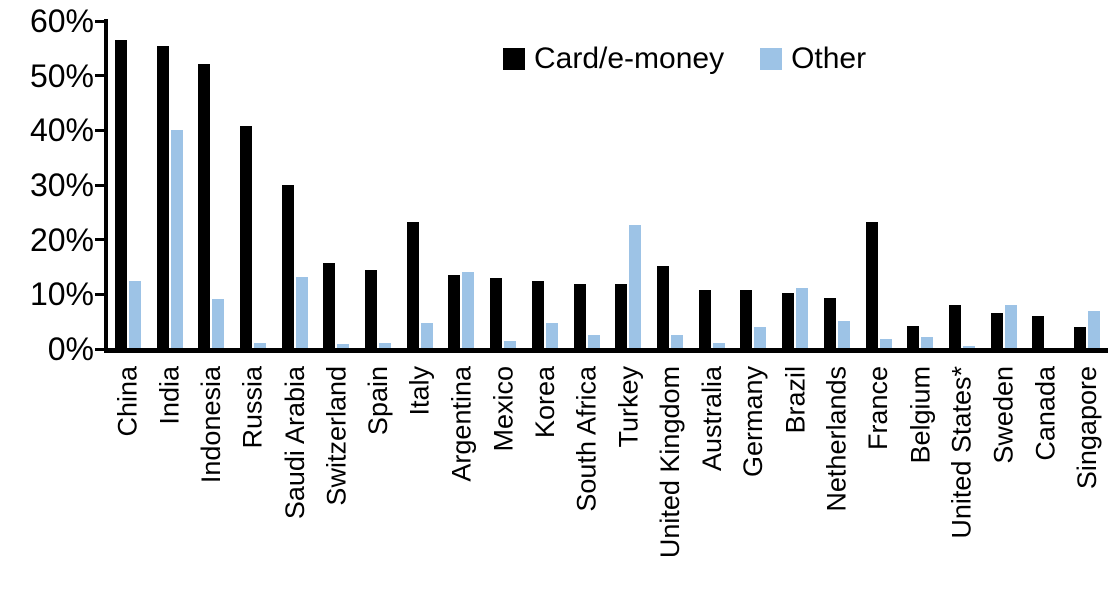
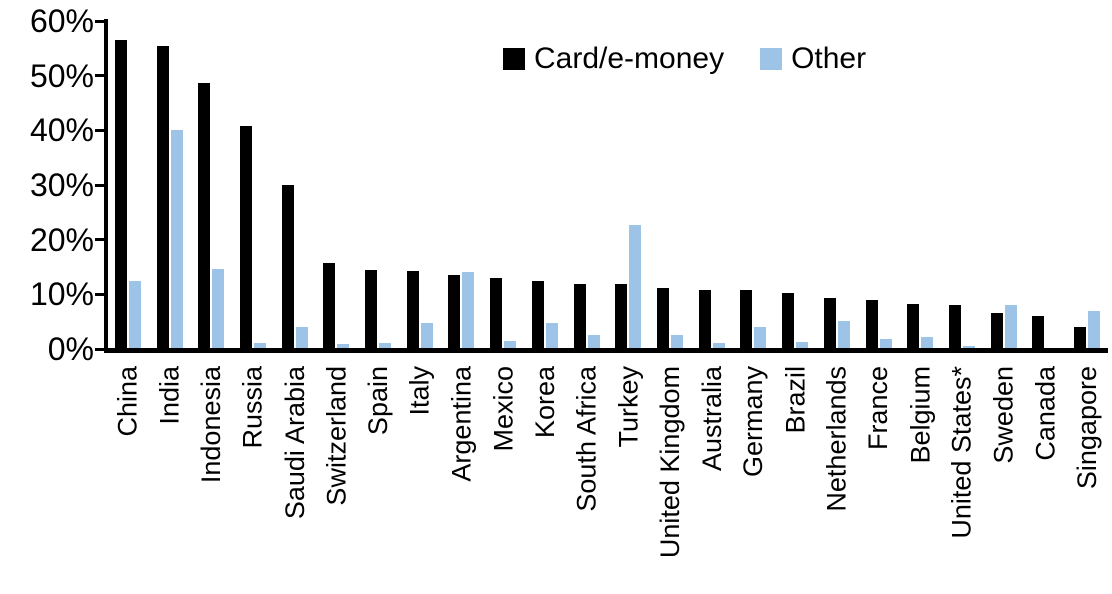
Card/e-money/Indonesia: 52% -> 48%
Other/Indonesia: 9% -> 14%
Other/Saudi Arabia: 13% -> 4%
Card/e-money/Italy: 23% -> 14%
Card/e-money/United Kingdom: 15% -> 11%
Other/Brazil: 11% -> 1%
Card/e-money/France: 23% -> 9%
Card/e-money/Belgium: 4% -> 8%
